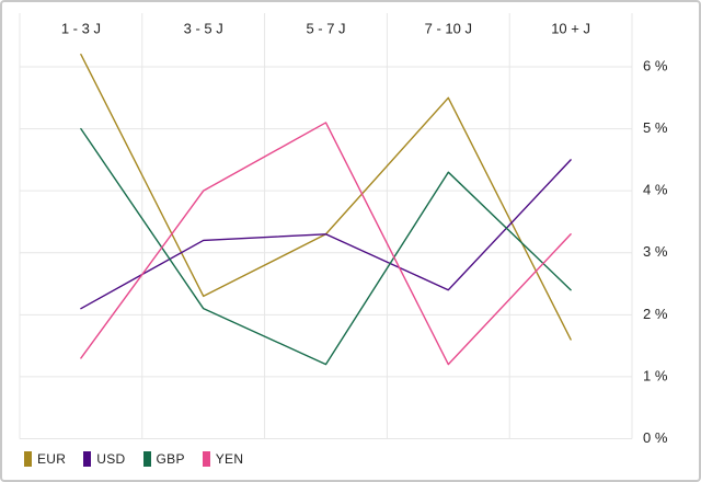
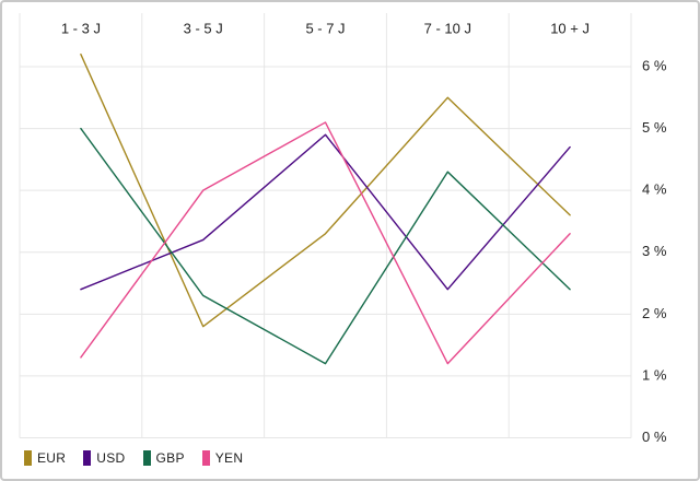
USD/1 - 3 J: 2.1% -> 2.4%
EUR/3 - 5 J: 2.3% -> 1.8%
GBP/3 - 5 J: 2.1% -> 2.3%
USD/5 - 7 J: 3.3% -> 4.9%
EUR/10 + J: 1.6% -> 3.6%
USD/10 + J: 4.5% -> 4.7%
